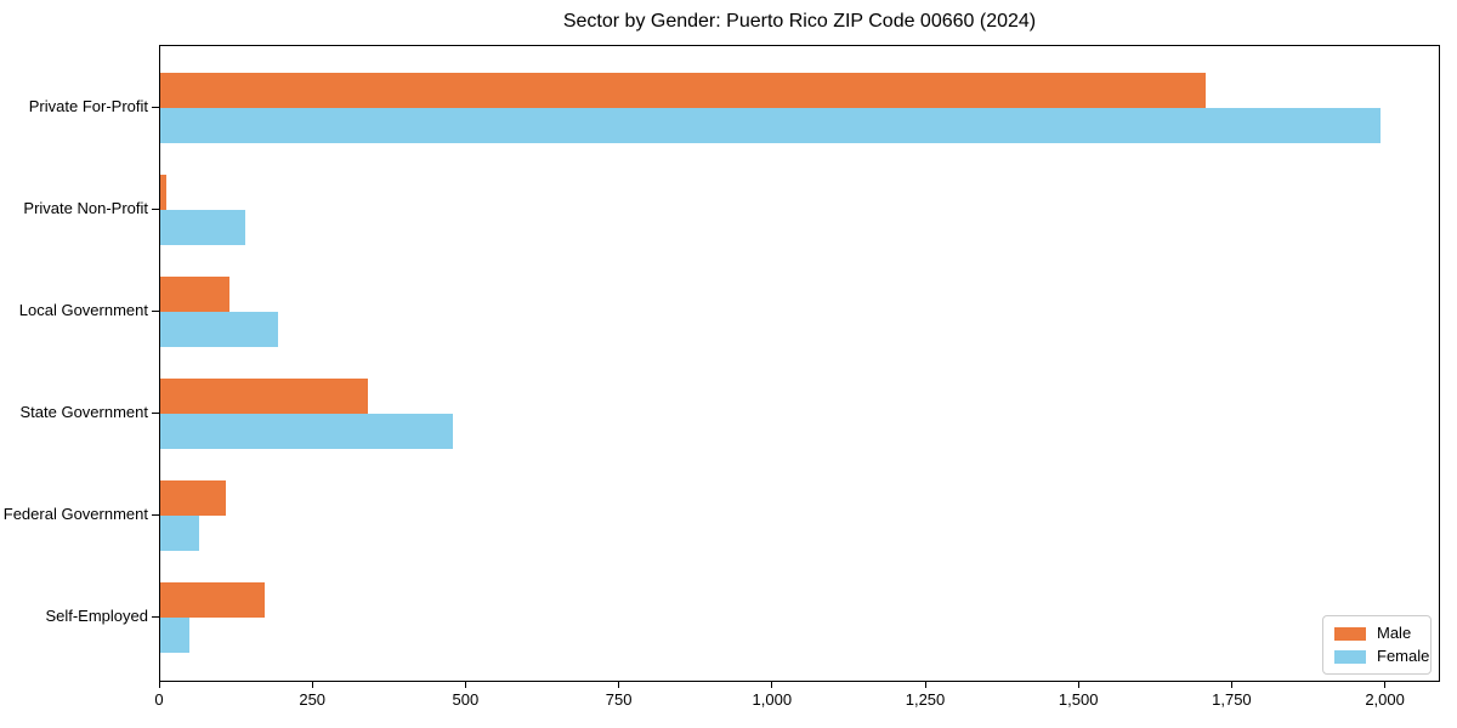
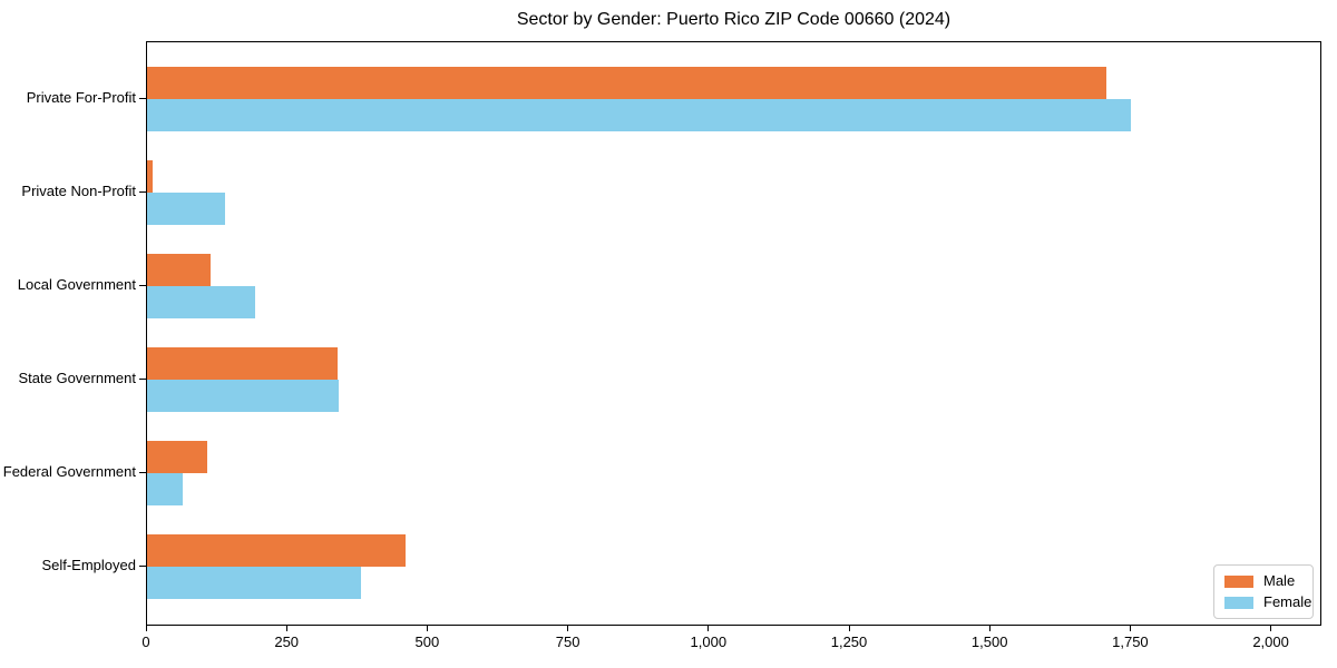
Female/Private For-Profit: 1990 -> 1750
Female/State Government: 480 -> 340
Male/Self-Employed: 170 -> 460
Female/Self-Employed: 50 -> 380
